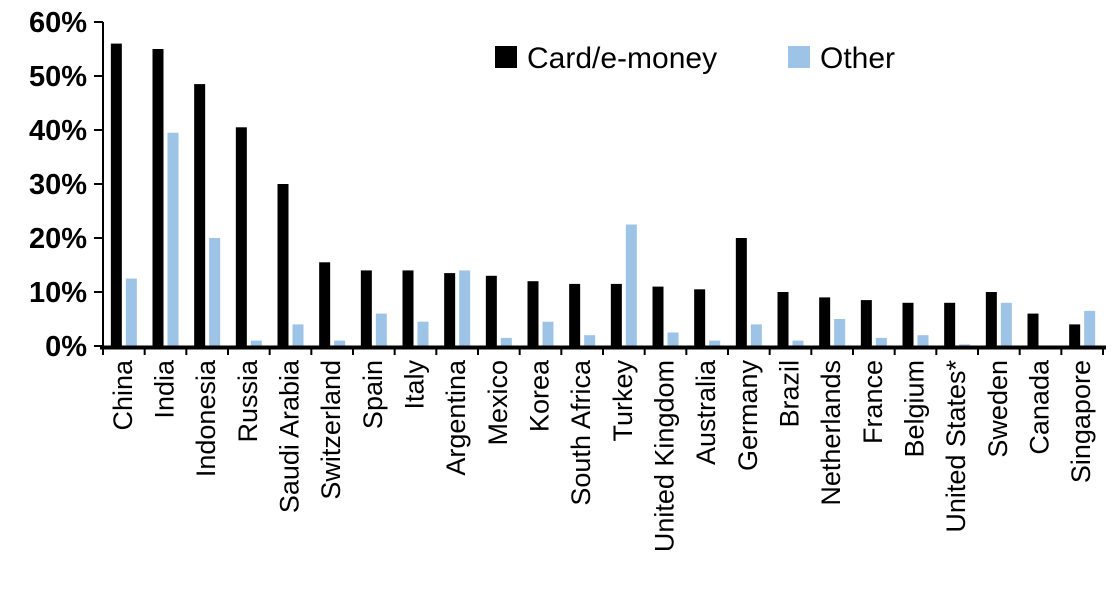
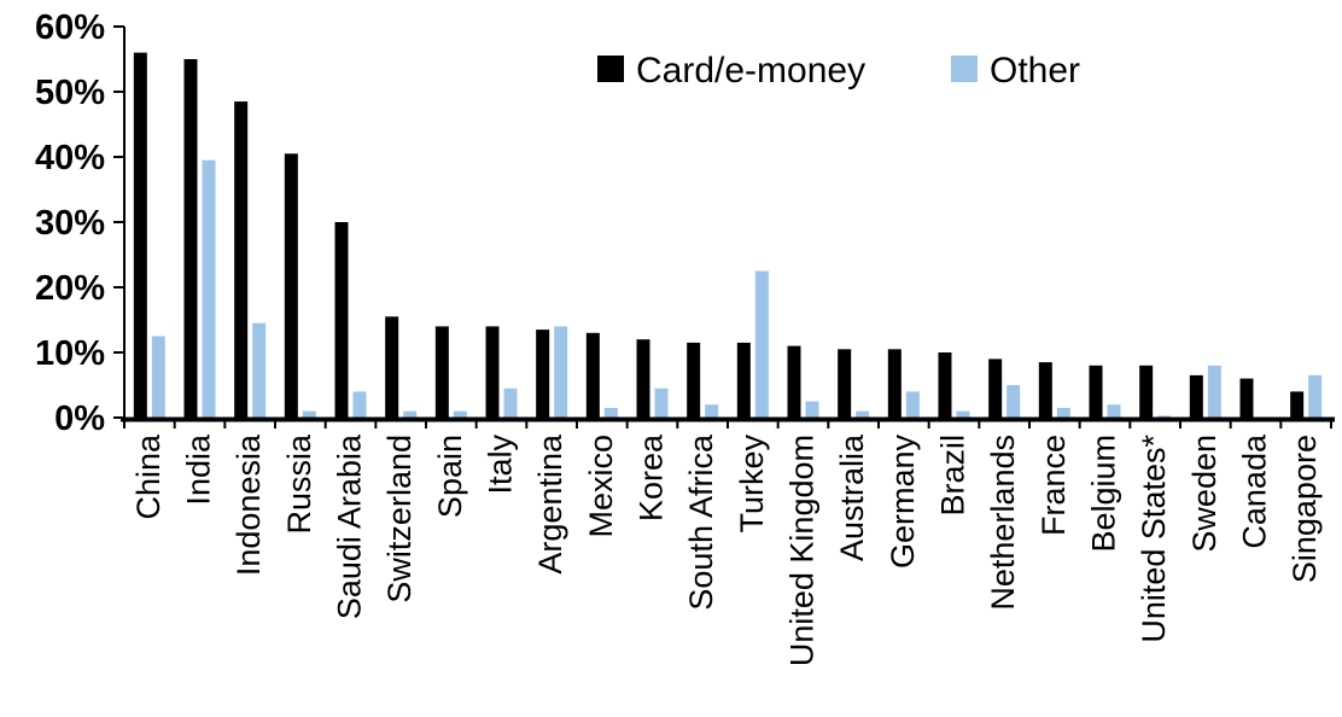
Other/Indonesia: 20% -> 14%
Other/Spain: 6% -> 1%
Card/e-money/Germany: 20% -> 10%
Card/e-money/Sweden: 10% -> 6%
